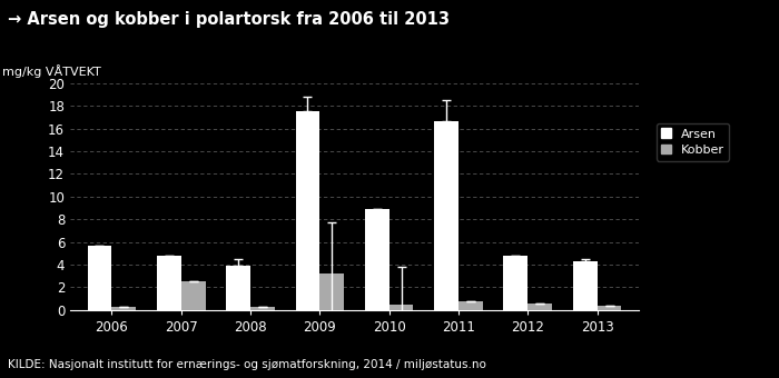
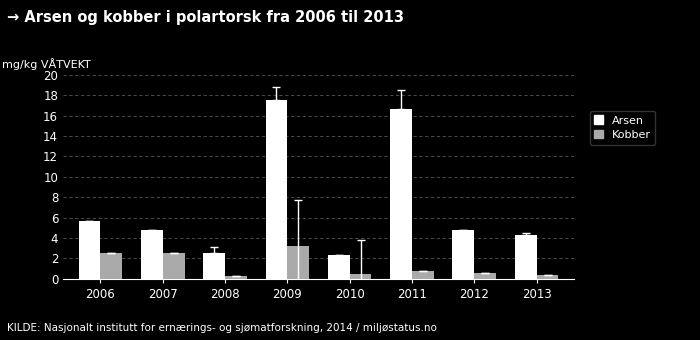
Kobber/2006: 0.3 -> 2.5
Arsen/2008: 3.9 -> 2.5
Arsen/2010: 8.9 -> 2.3
